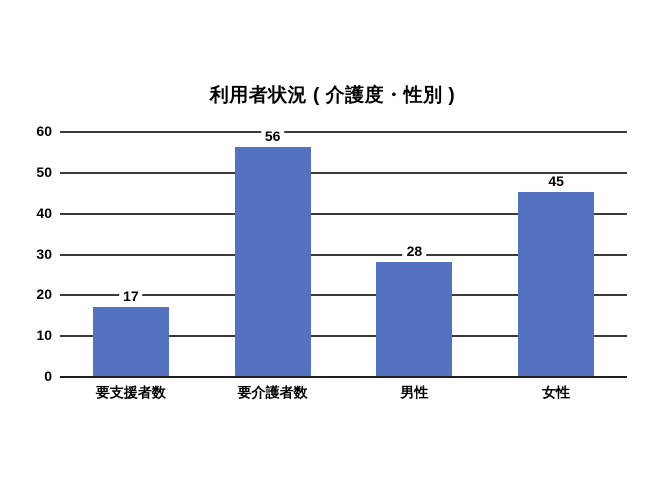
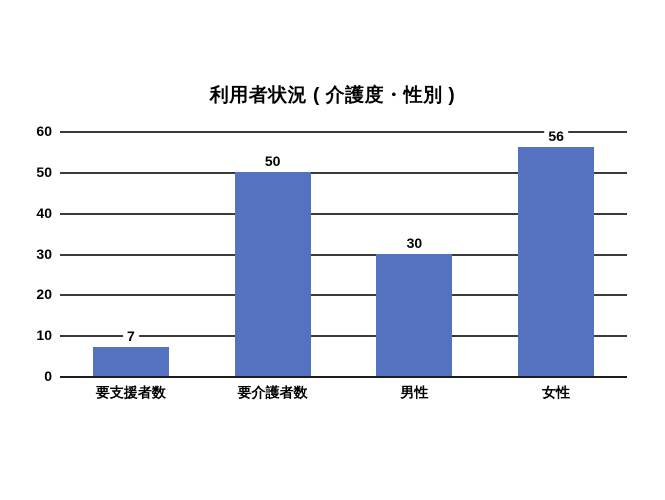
要支援者数: 17 -> 7
要介護者数: 56 -> 50
男性: 28 -> 30
女性: 45 -> 56
